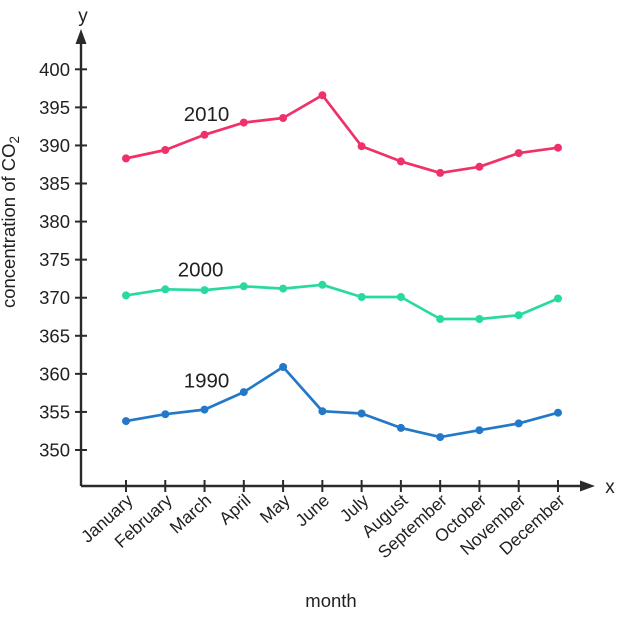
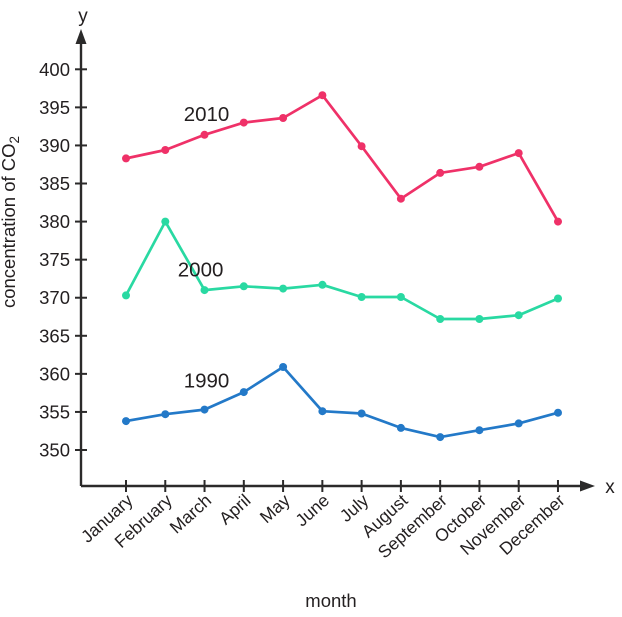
2000/February: 371 -> 380
2010/August: 388 -> 383
2010/December: 390 -> 380
